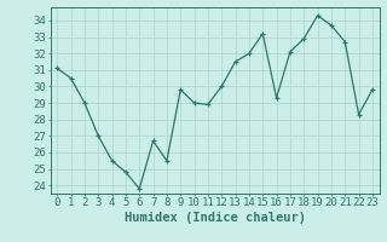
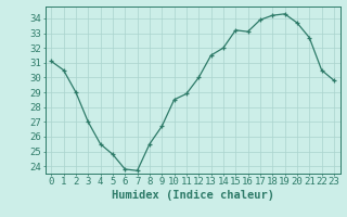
7: 26.7 -> 23.7
9: 29.8 -> 26.7
10: 29.0 -> 28.5
16: 29.3 -> 33.1
17: 32.1 -> 33.9
18: 32.9 -> 34.2
22: 28.3 -> 30.5
